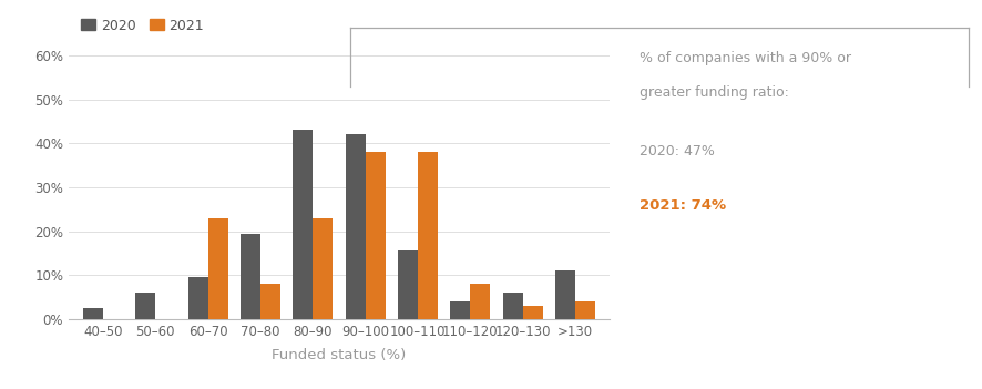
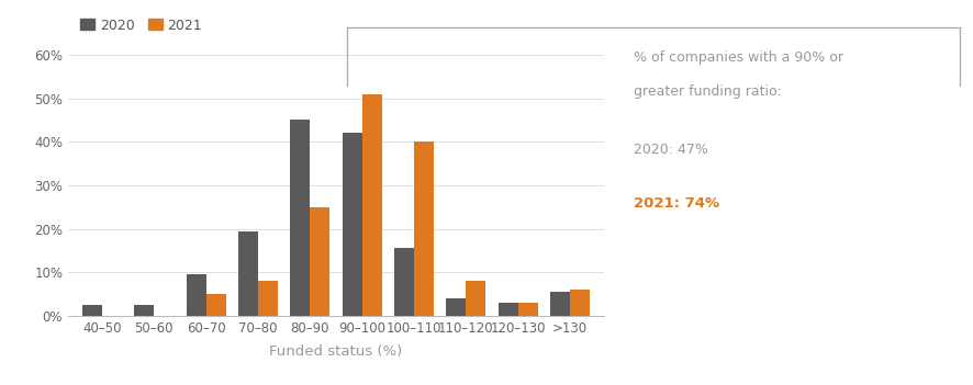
2020/50–60: 6.0% -> 2.5%
2021/60–70: 23% -> 5%
2020/80–90: 43.0% -> 45.0%
2021/80–90: 23% -> 25%
2021/90–100: 38% -> 51%
2021/100–110: 38% -> 40%
2020/120–130: 6.0% -> 3.0%
2020/>130: 11.0% -> 5.5%
2021/>130: 4% -> 6%
